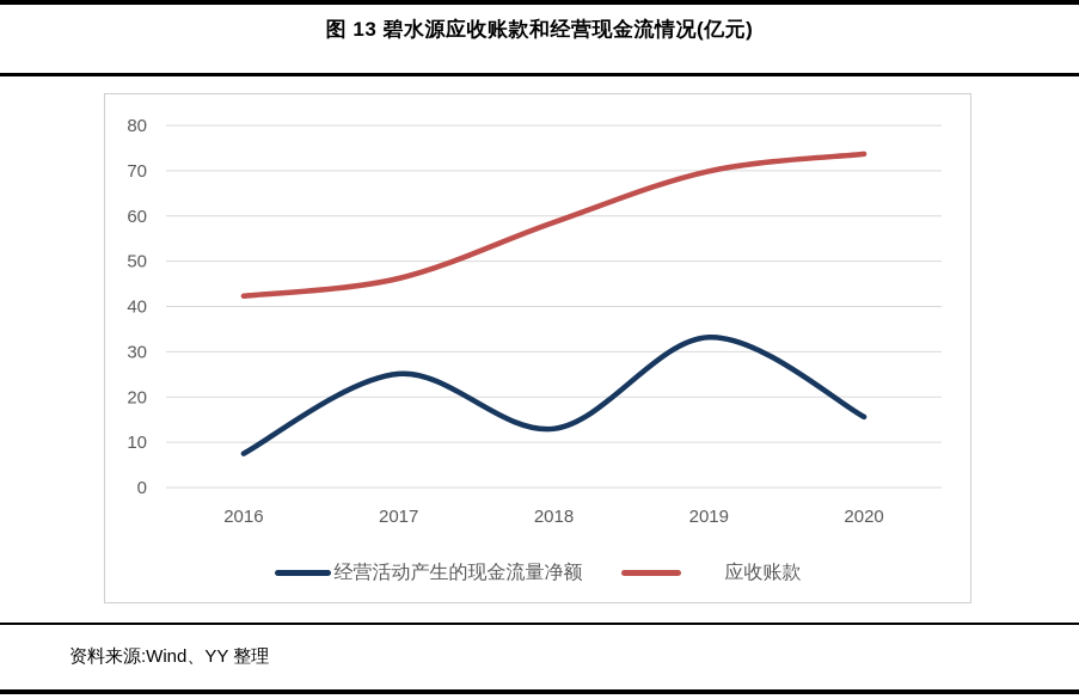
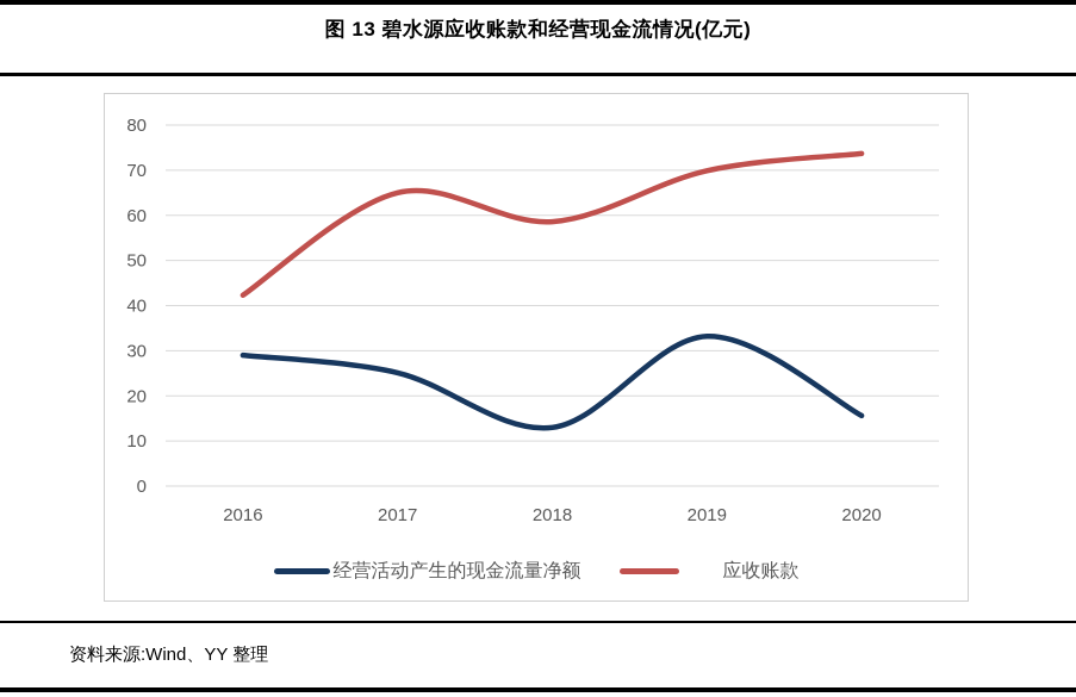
经营活动产生的现金流量净额/2016: 8 -> 29
应收账款/2017: 46 -> 65
